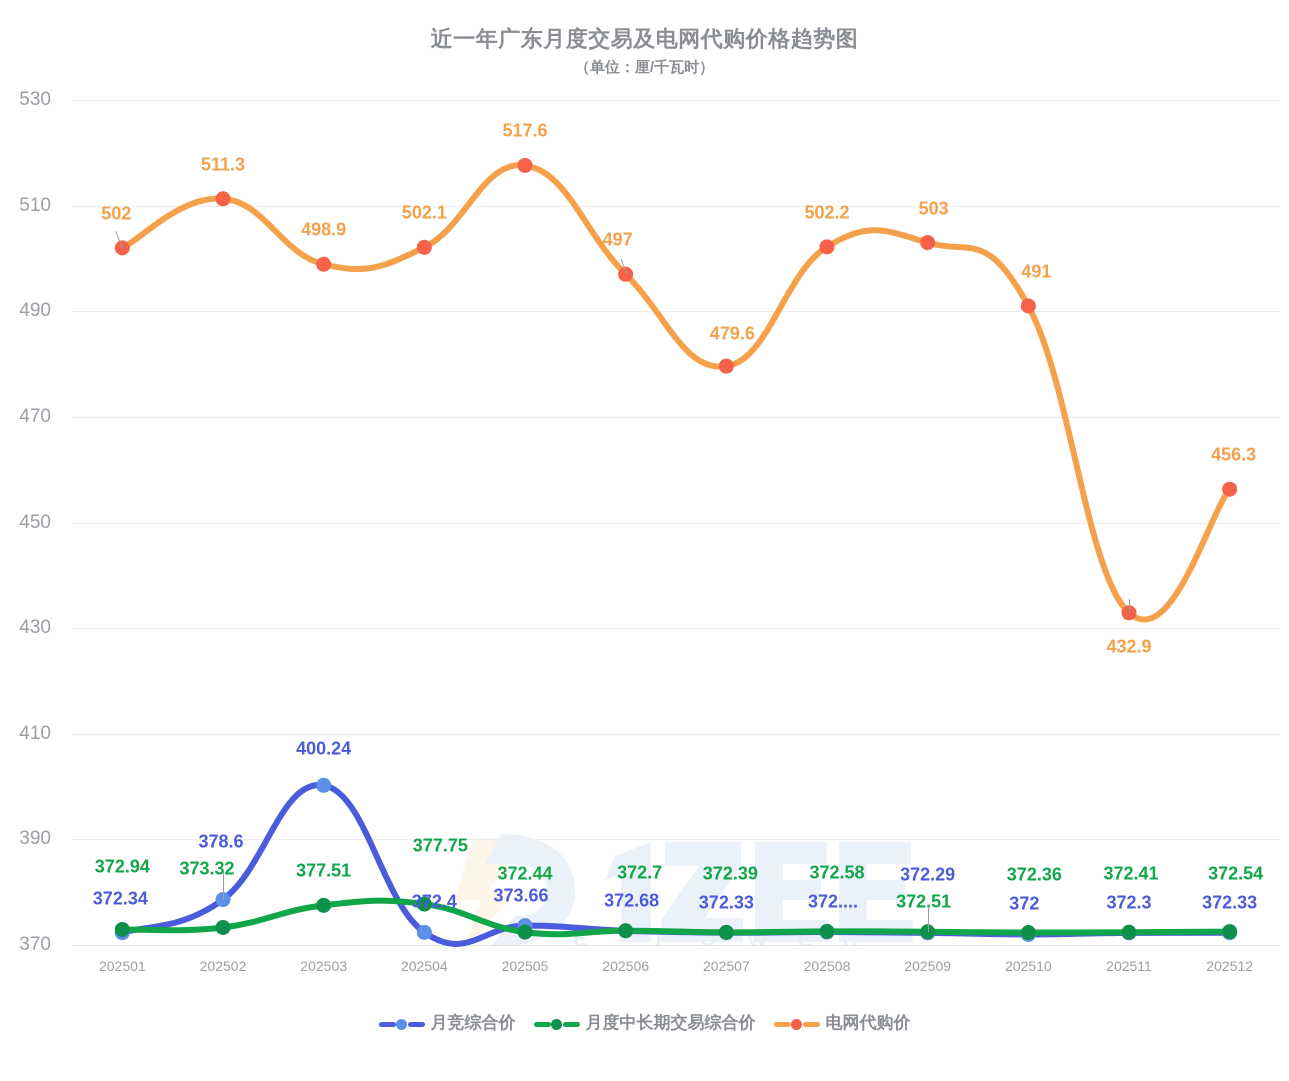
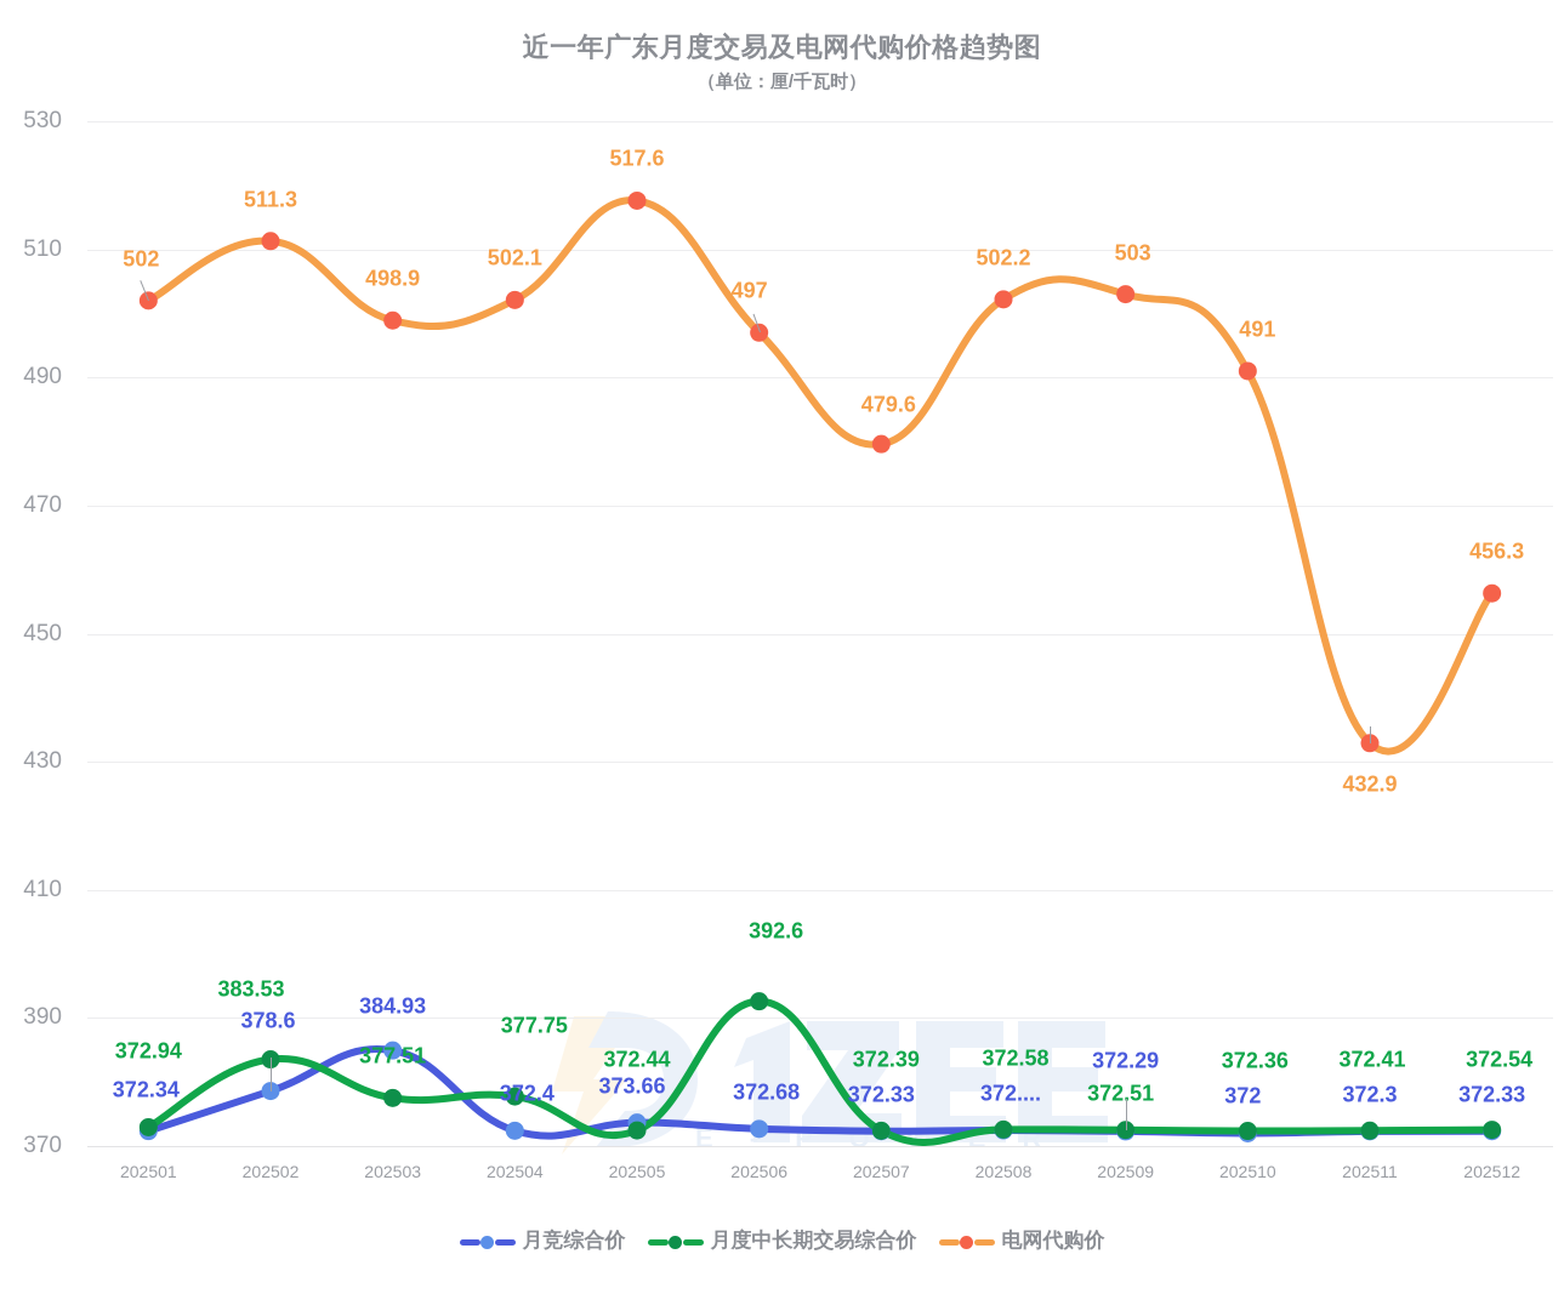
月度中长期交易综合价/202502: 373.32 -> 383.53
月竞综合价/202503: 400.24 -> 384.93
月度中长期交易综合价/202506: 372.7 -> 392.6
